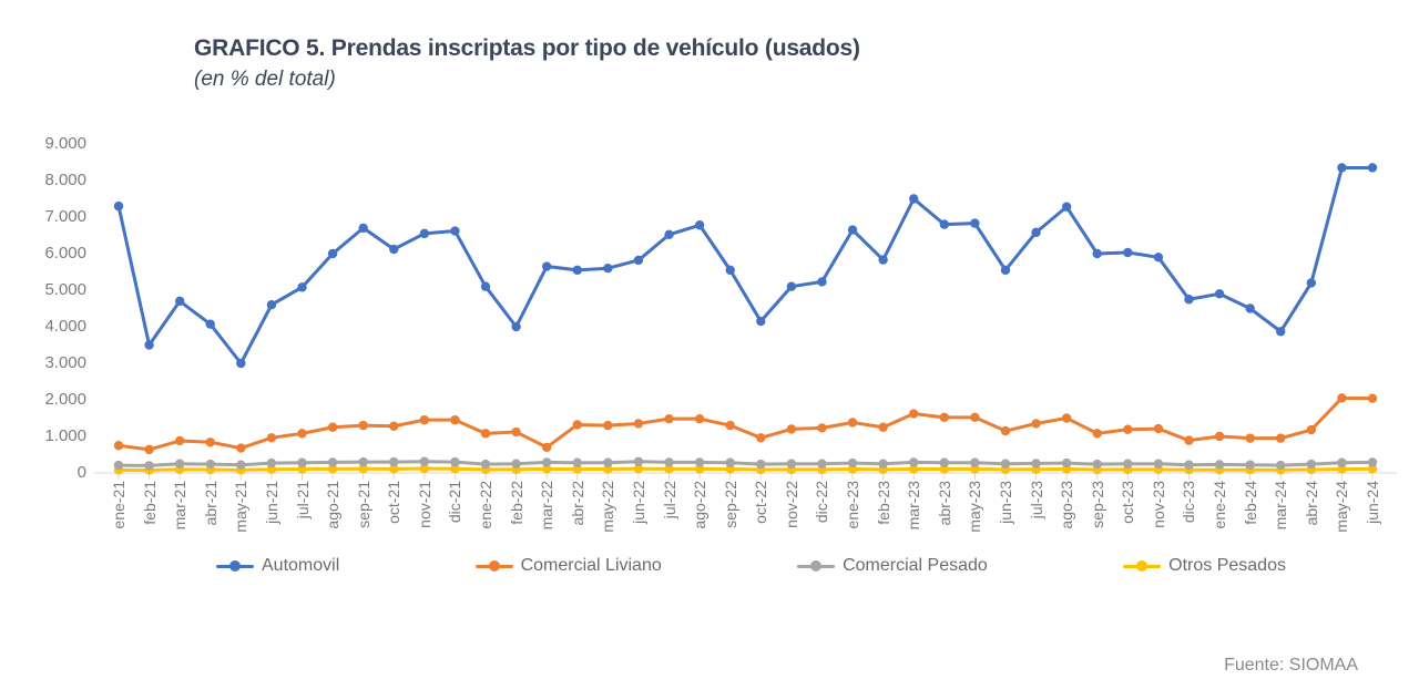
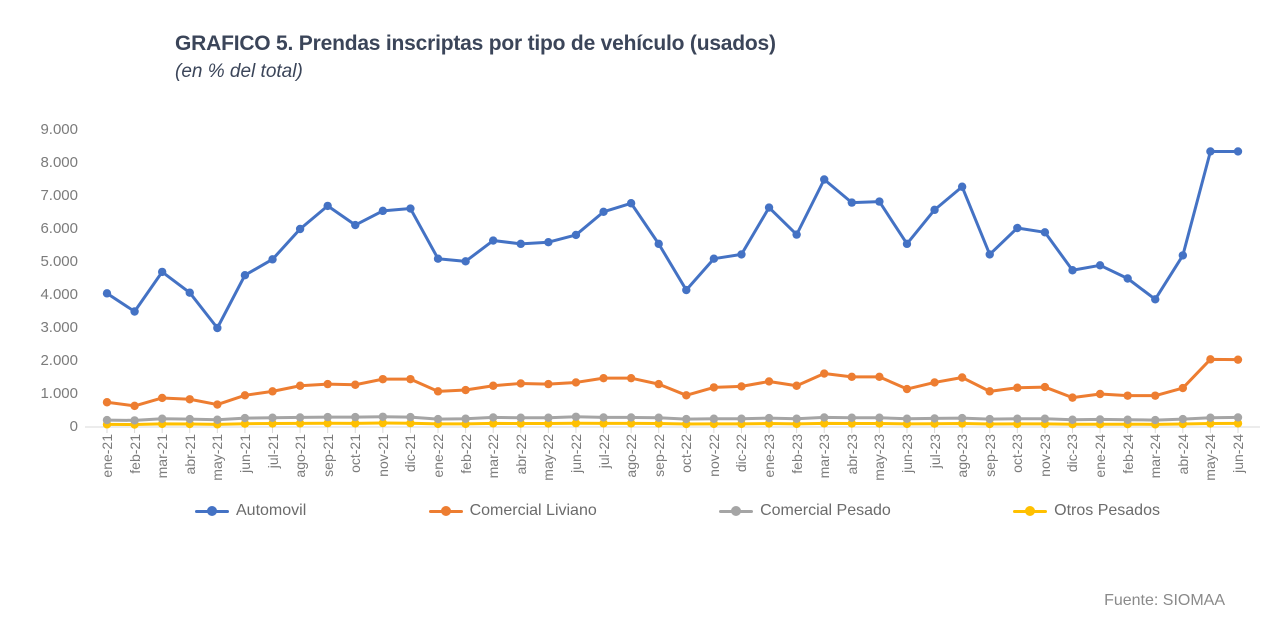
Automovil/ene-21: 7300 -> 4000
Automovil/feb-22: 4000 -> 5000
Comercial Liviano/mar-22: 700 -> 1200
Automovil/sep-23: 6000 -> 5200
